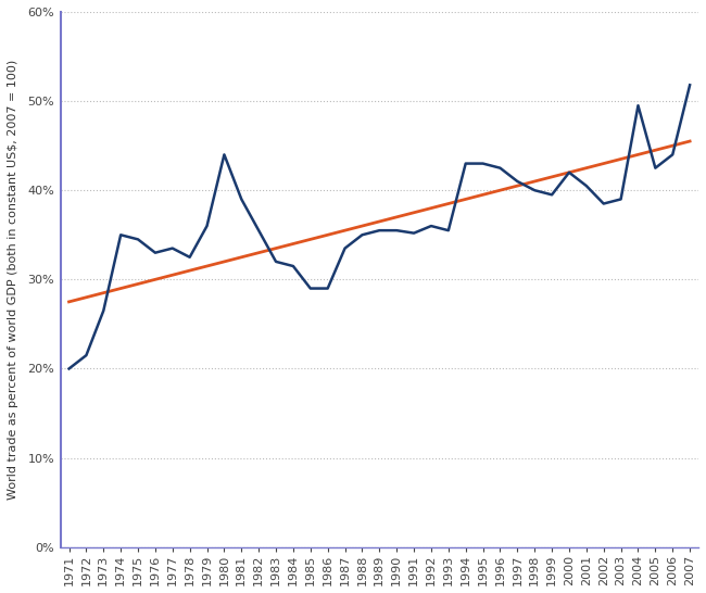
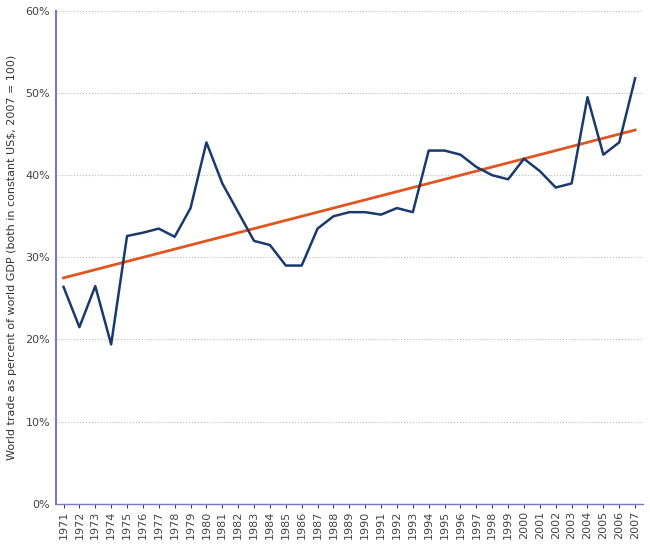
1971: 20.0% -> 26.4%
1974: 35.0% -> 19.4%
1975: 34.5% -> 32.6%
